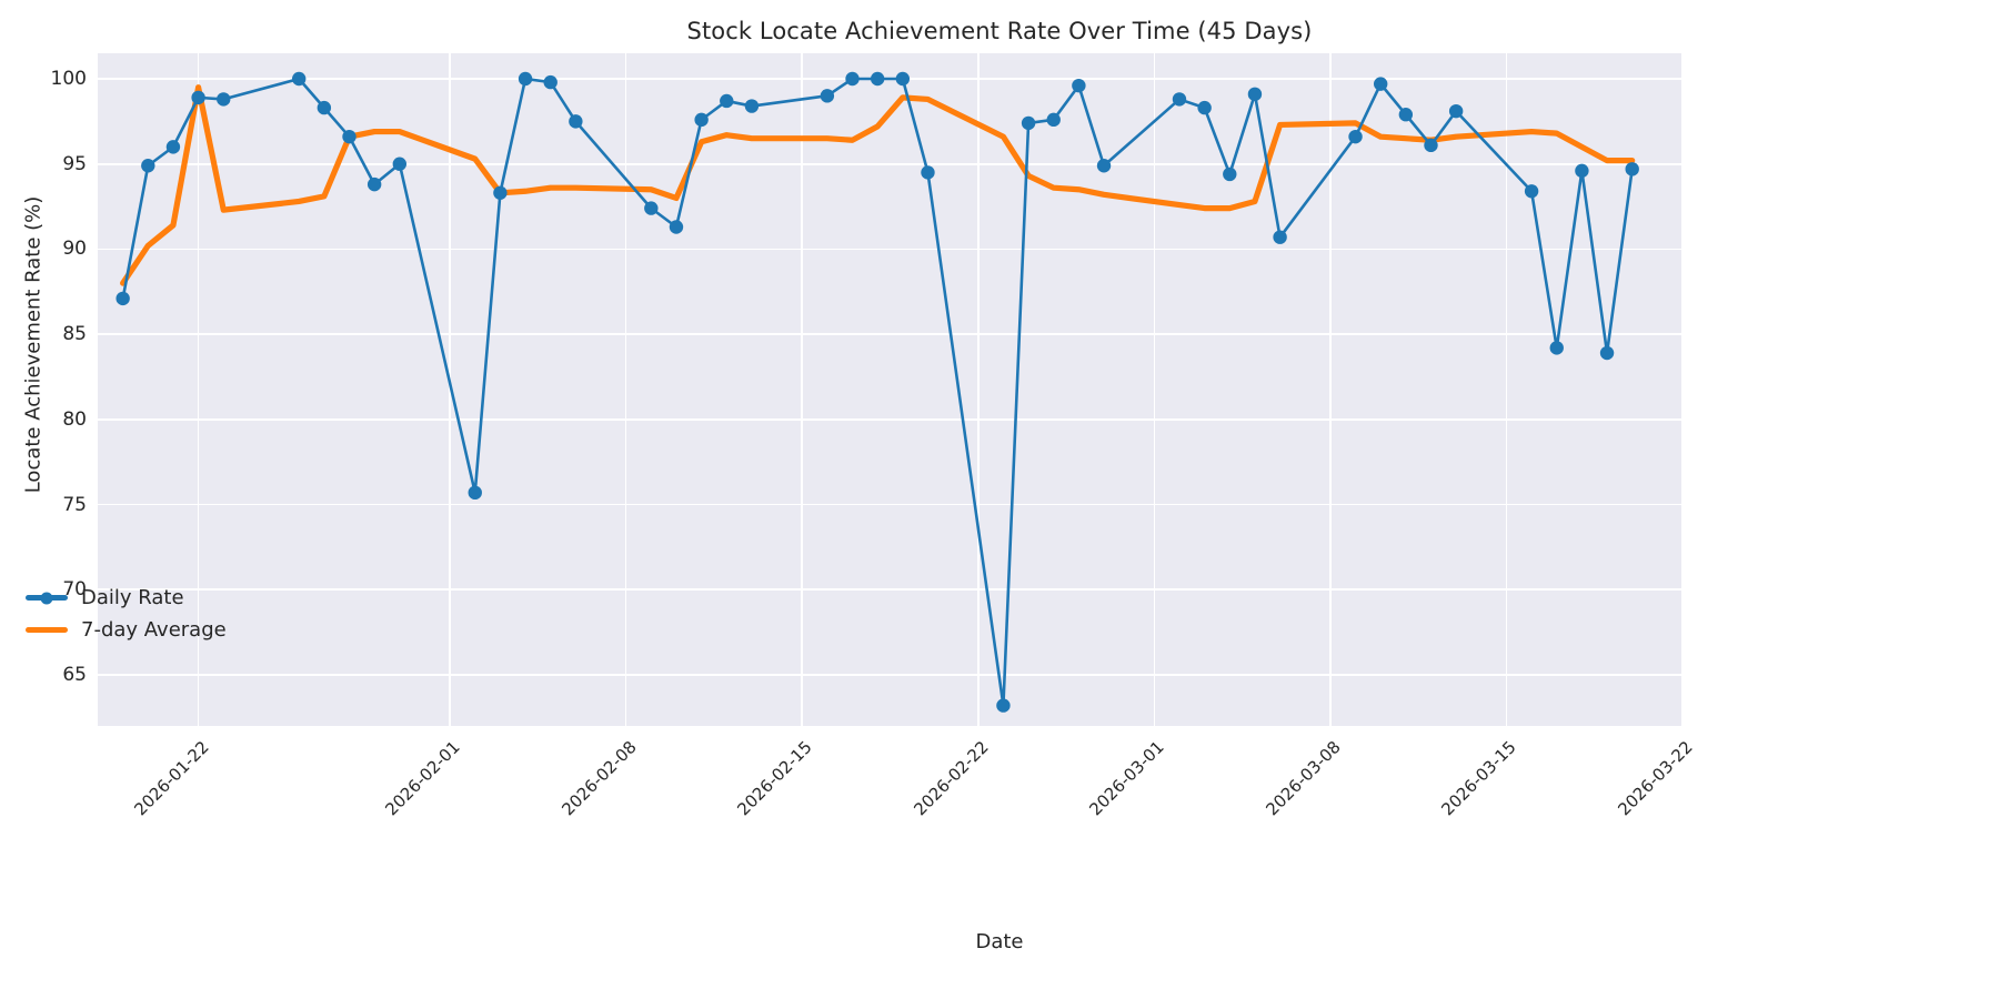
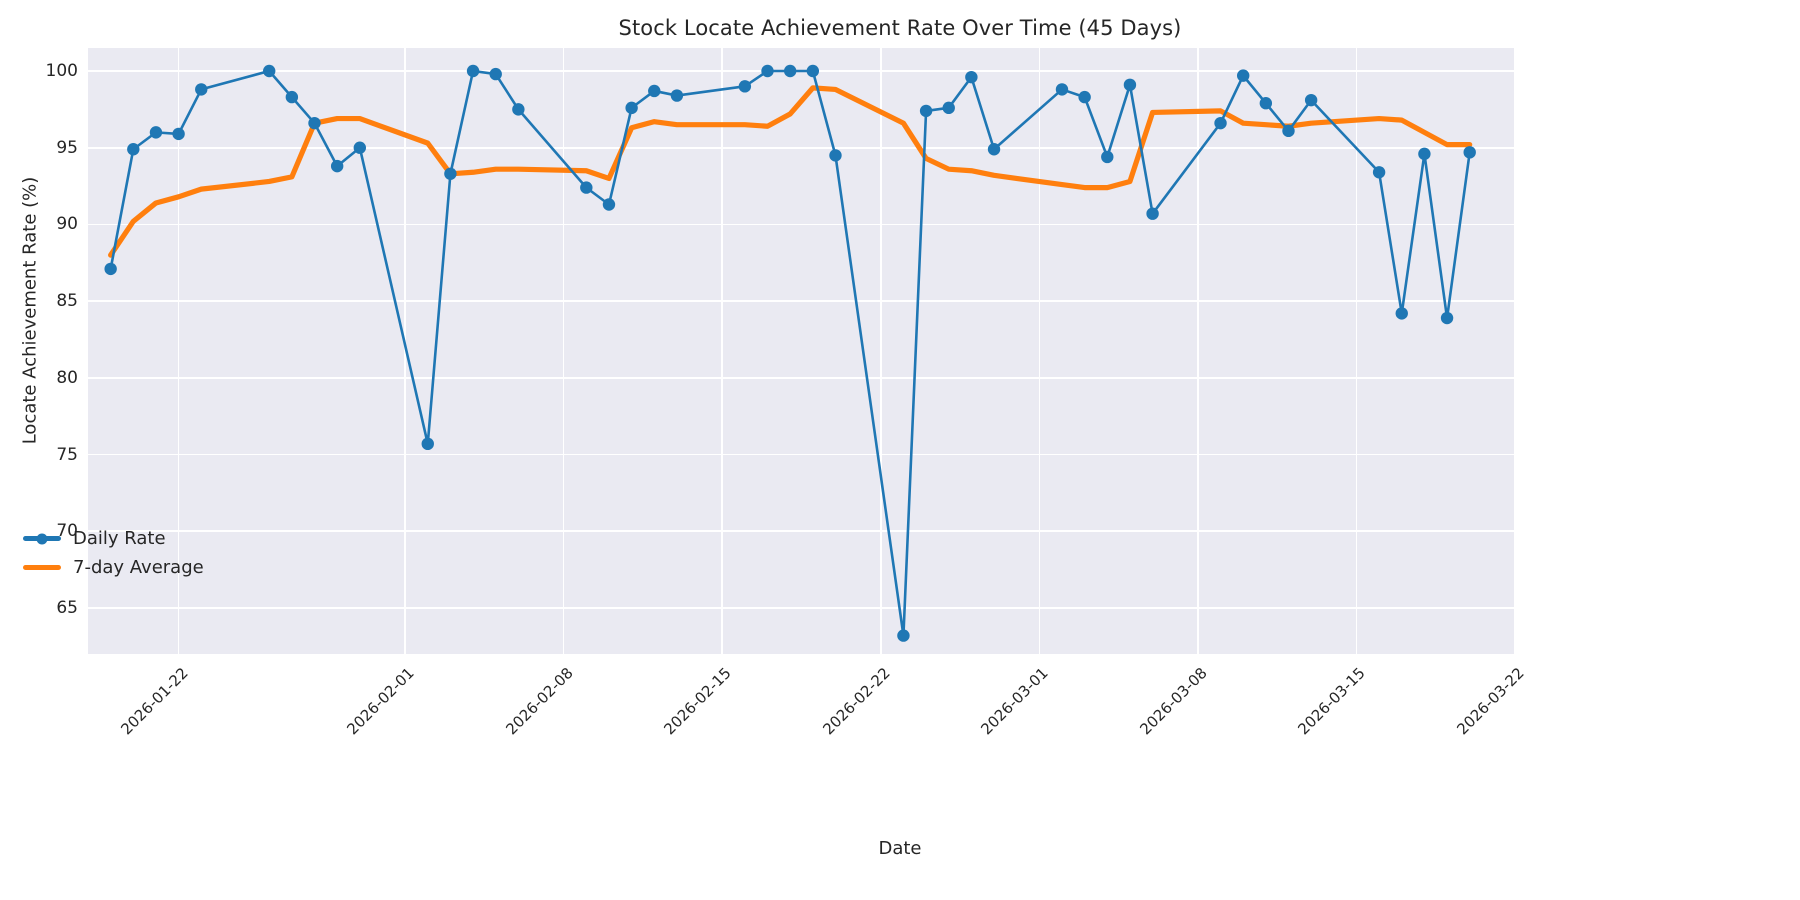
Daily Rate/2026-01-22: 98.9 -> 95.9
7-day Average/2026-01-22: 99.5 -> 91.8
